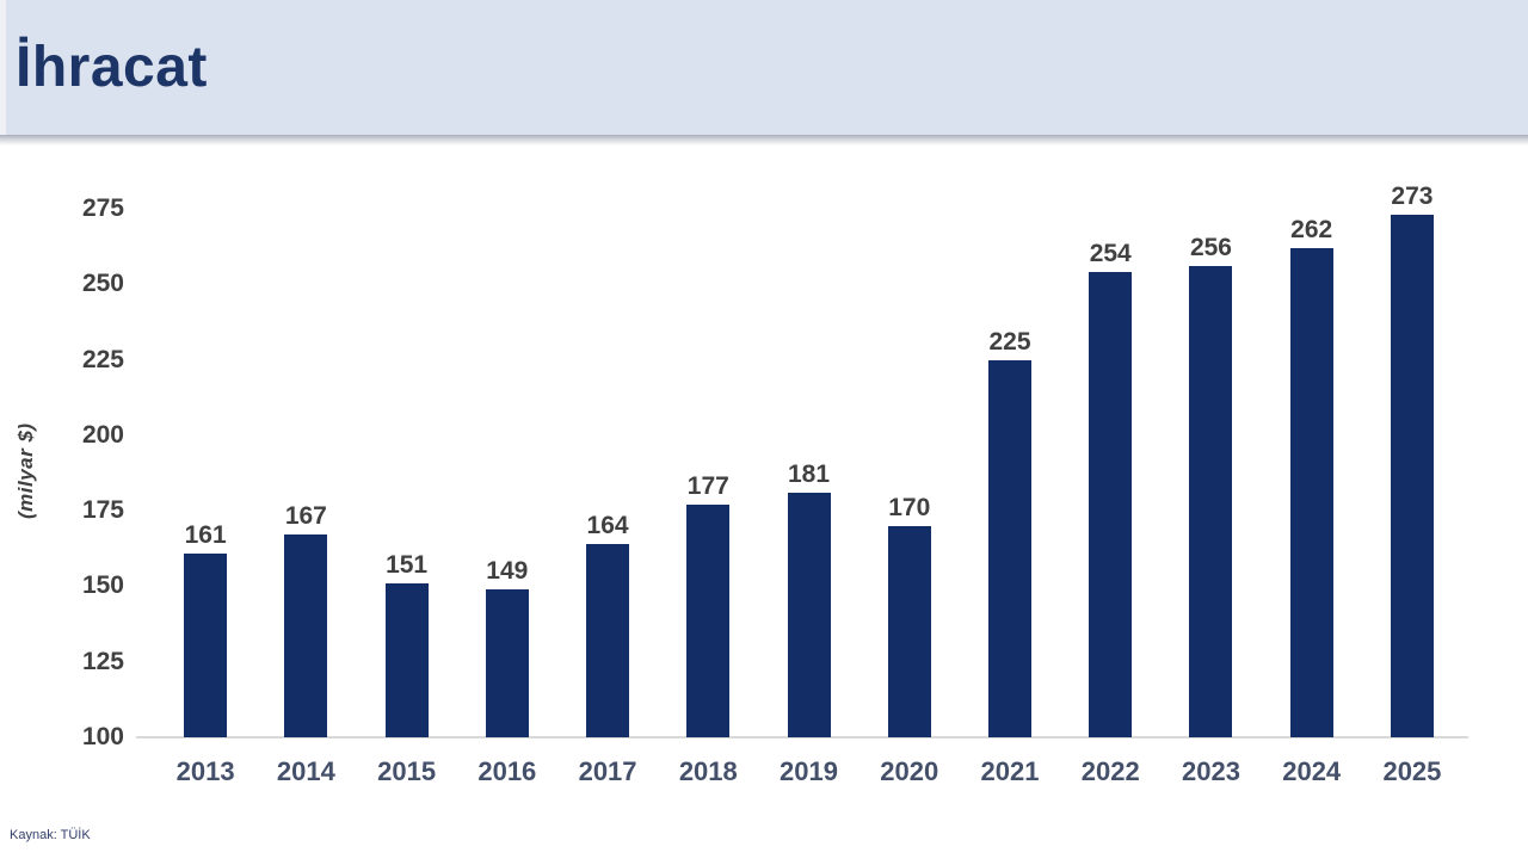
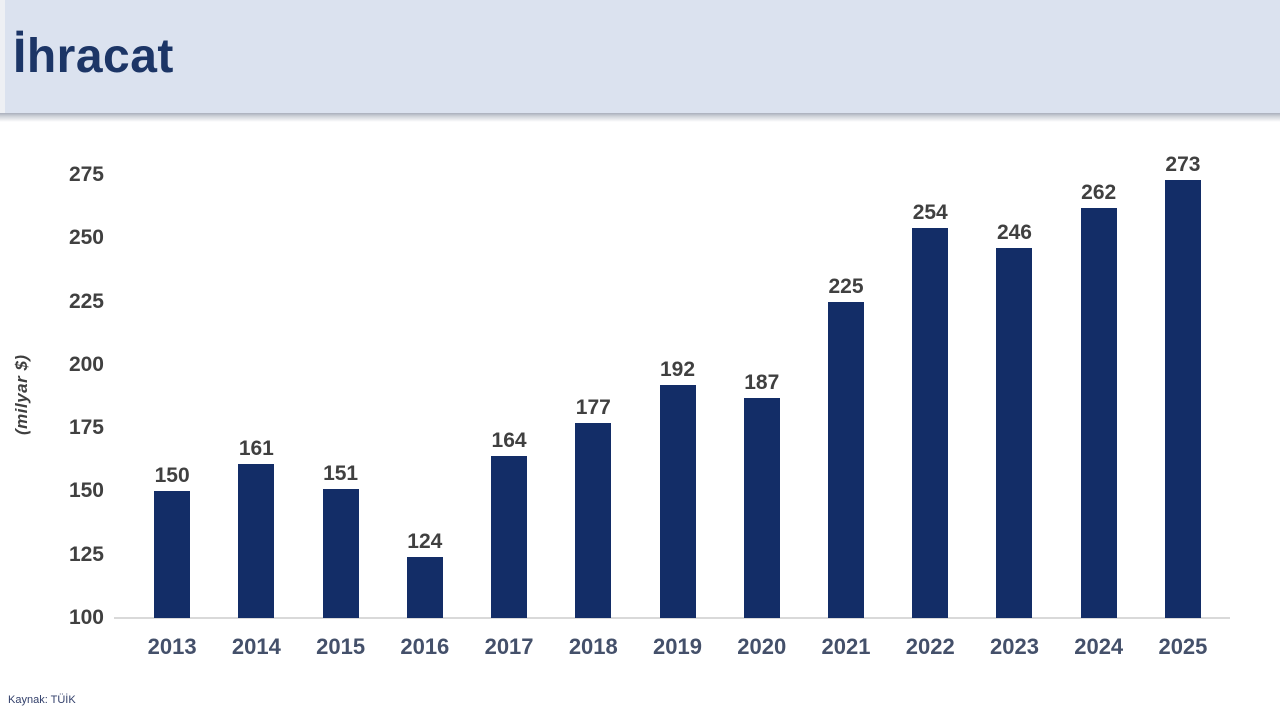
2013: 161 -> 150
2014: 167 -> 161
2016: 149 -> 124
2019: 181 -> 192
2020: 170 -> 187
2023: 256 -> 246
